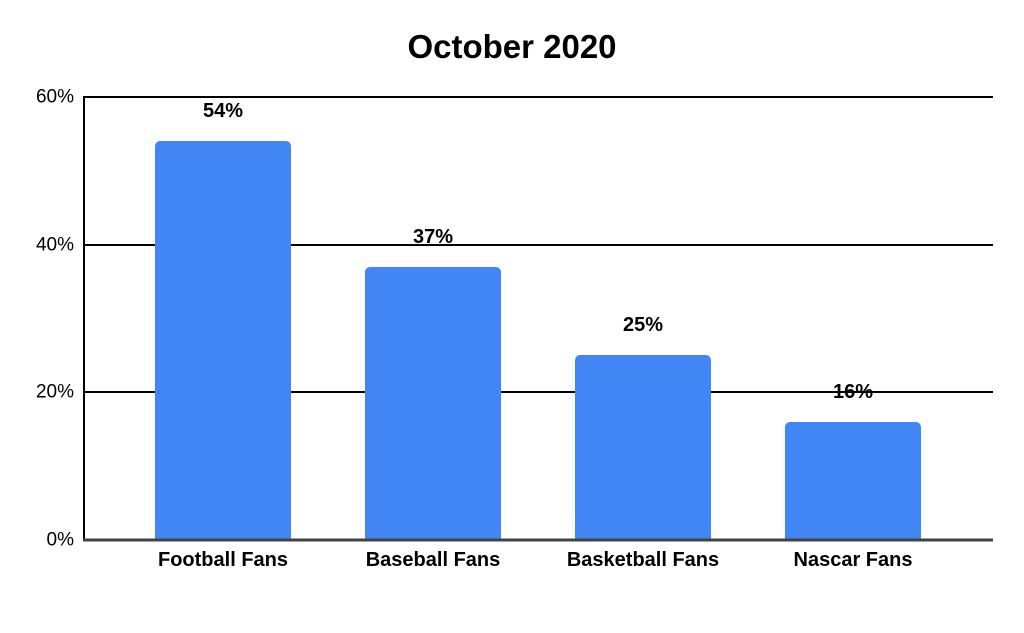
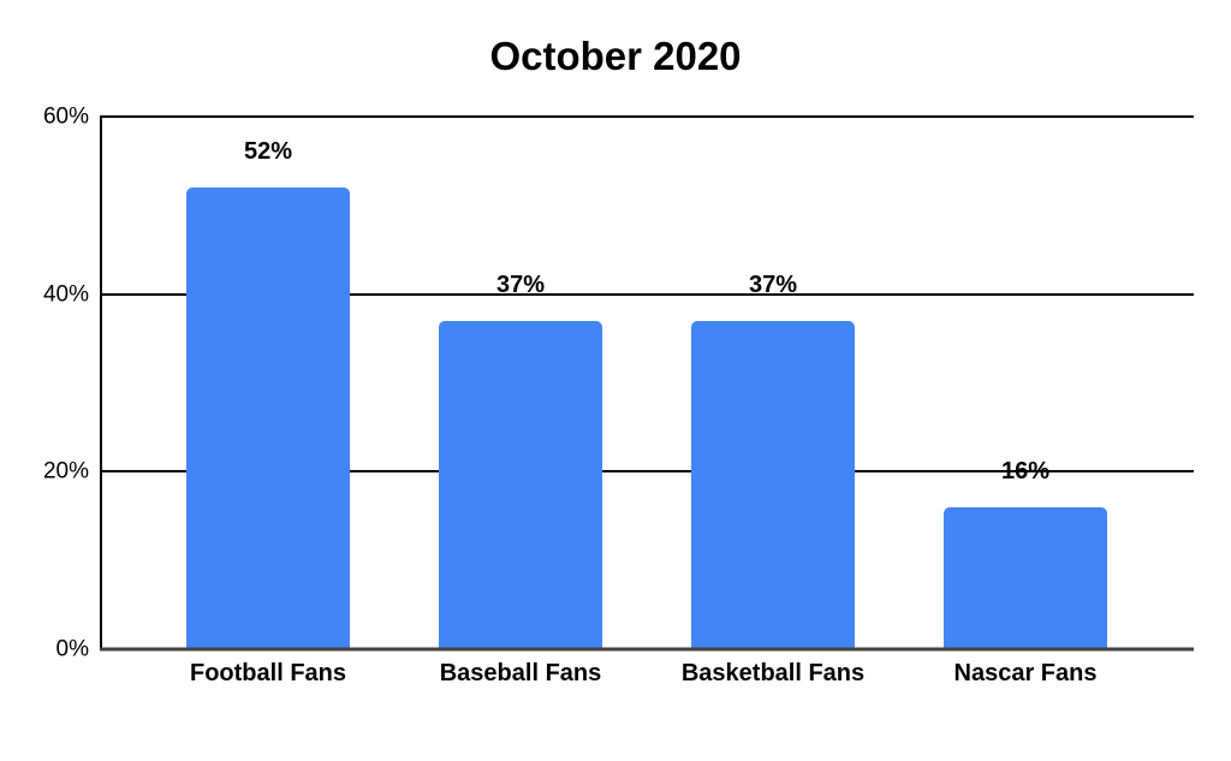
Football Fans: 54% -> 52%
Basketball Fans: 25% -> 37%
